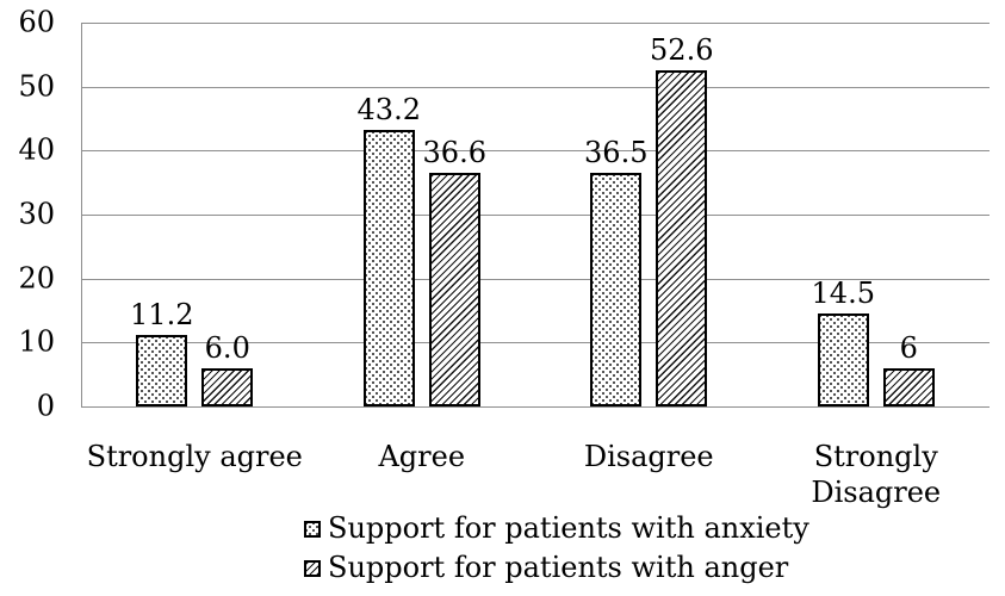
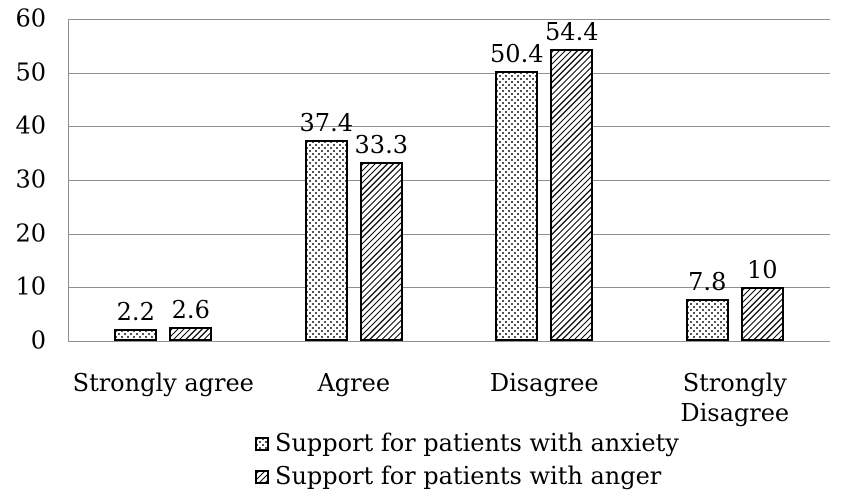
Support for patients with anxiety/Strongly agree: 11.2 -> 2.2
Support for patients with anger/Strongly agree: 6.0 -> 2.6
Support for patients with anxiety/Agree: 43.2 -> 37.4
Support for patients with anger/Agree: 36.6 -> 33.3
Support for patients with anxiety/Disagree: 36.5 -> 50.4
Support for patients with anger/Disagree: 52.6 -> 54.4
Support for patients with anxiety/Strongly Disagree: 14.5 -> 7.8
Support for patients with anger/Strongly Disagree: 6 -> 10
